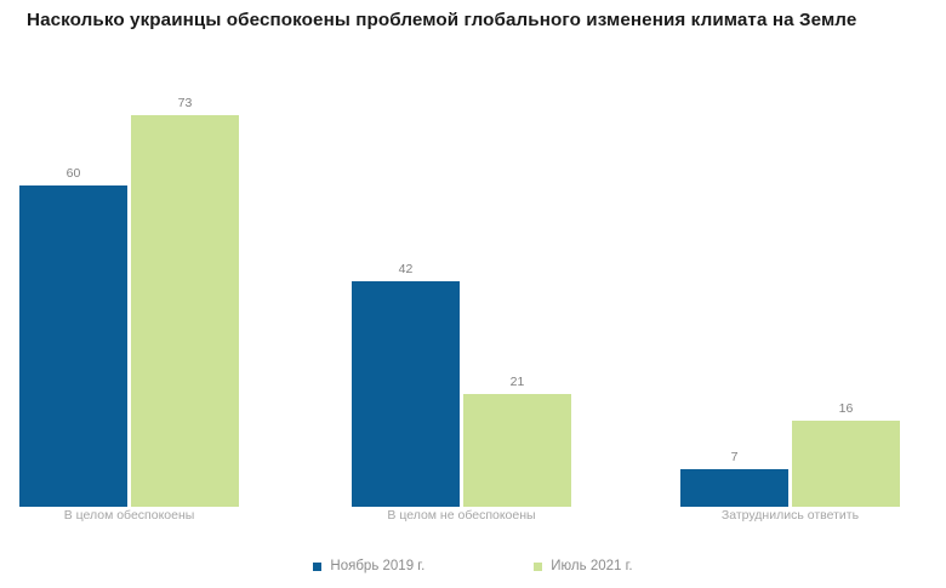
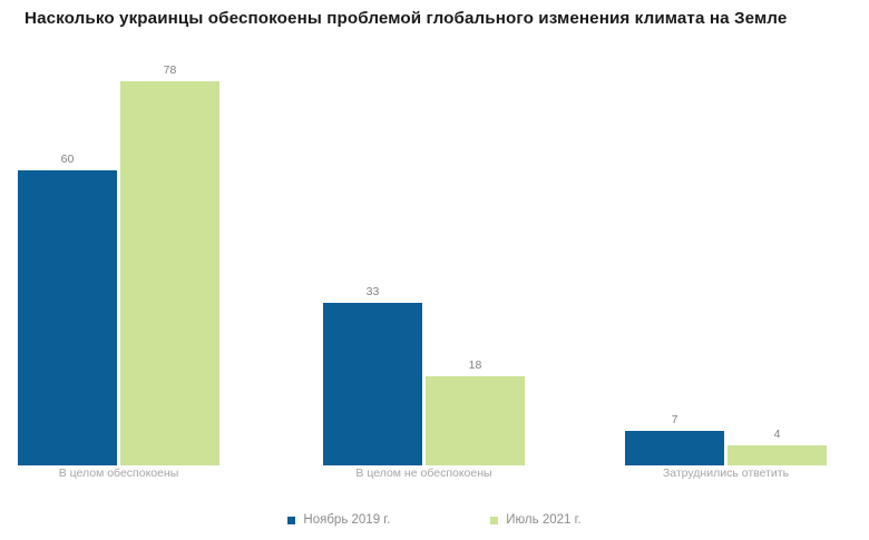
Июль 2021 г./В целом обеспокоены: 73 -> 78
Ноябрь 2019 г./В целом не обеспокоены: 42 -> 33
Июль 2021 г./В целом не обеспокоены: 21 -> 18
Июль 2021 г./Затруднились ответить: 16 -> 4
